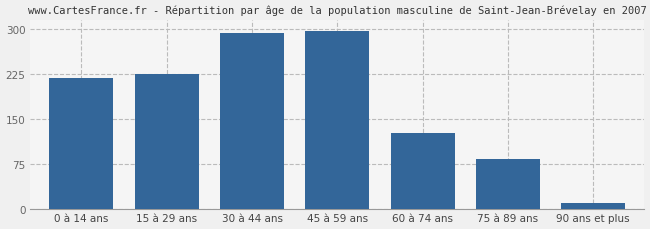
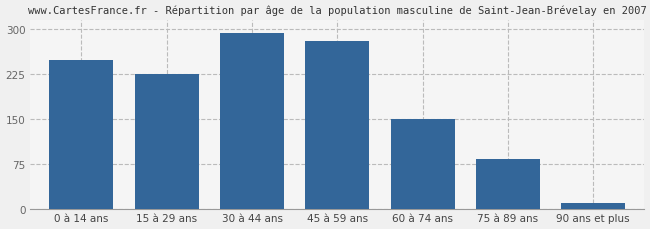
0 à 14 ans: 218 -> 248
45 à 59 ans: 296 -> 280
60 à 74 ans: 126 -> 150
